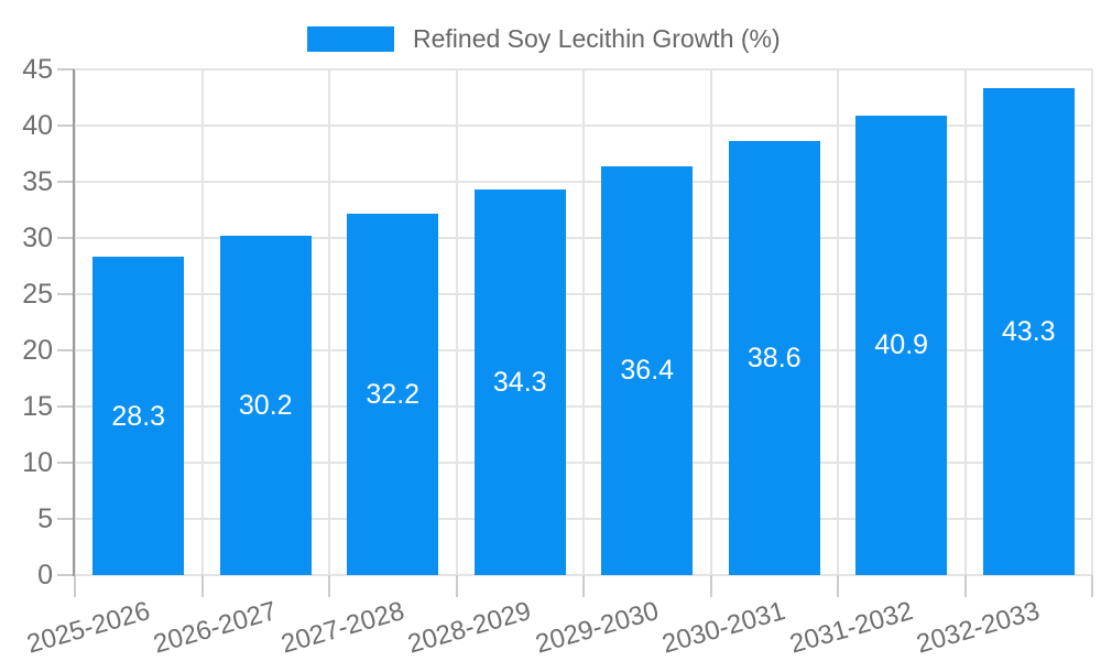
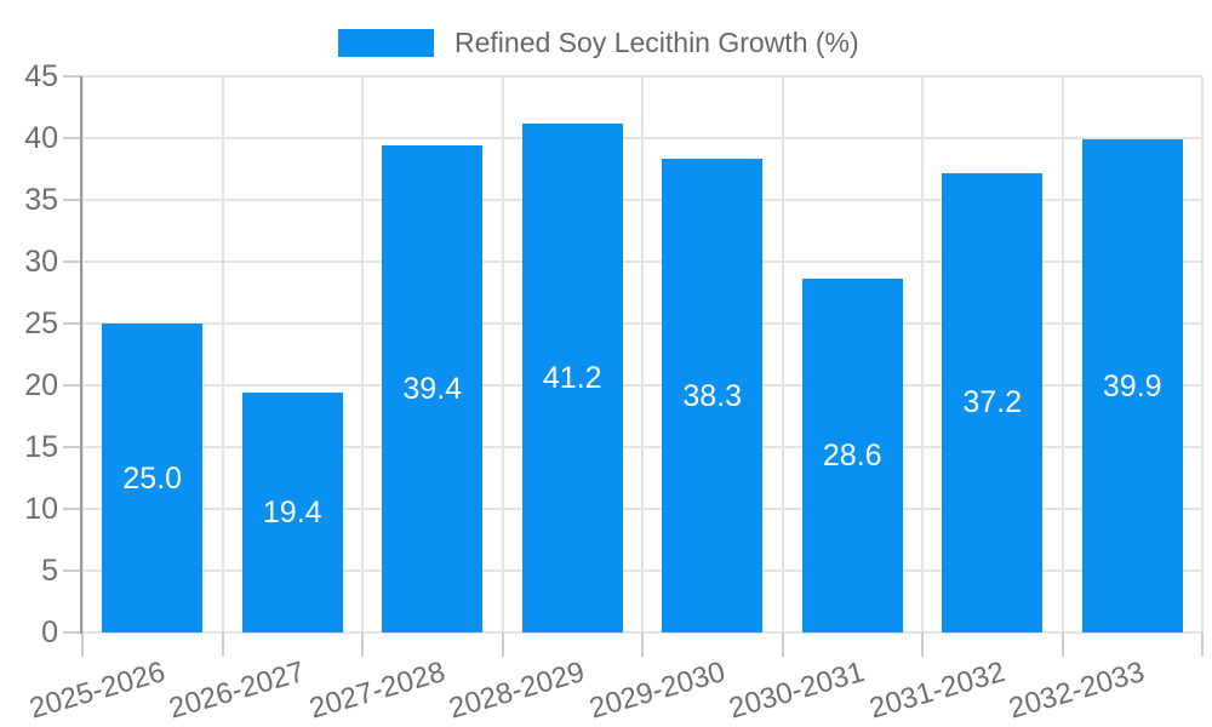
2025-2026: 28.3 -> 25.0
2026-2027: 30.2 -> 19.4
2027-2028: 32.2 -> 39.4
2028-2029: 34.3 -> 41.2
2029-2030: 36.4 -> 38.3
2030-2031: 38.6 -> 28.6
2031-2032: 40.9 -> 37.2
2032-2033: 43.3 -> 39.9
